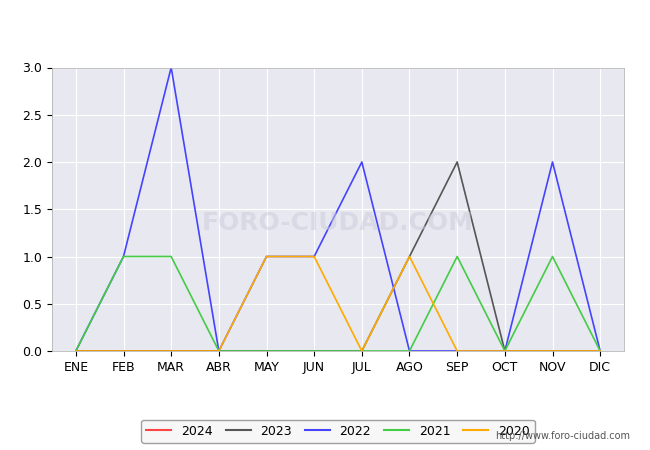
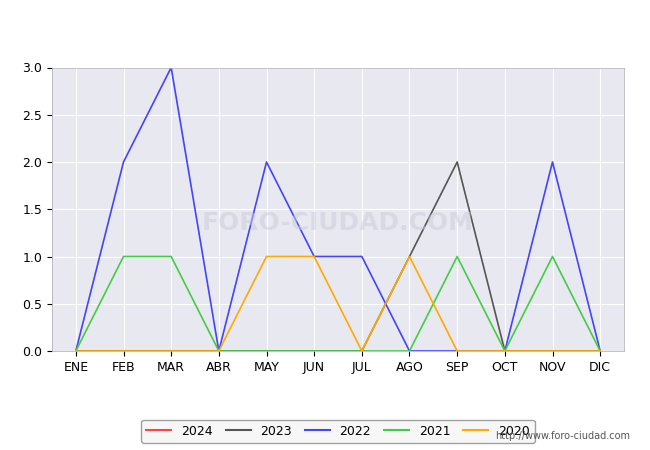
2022/FEB: 1 -> 2
2022/MAY: 1 -> 2
2022/JUL: 2 -> 1
